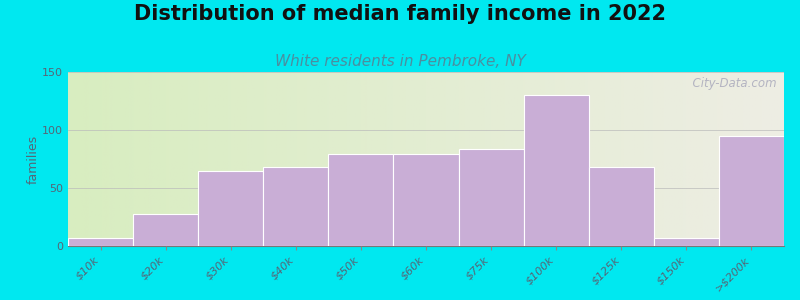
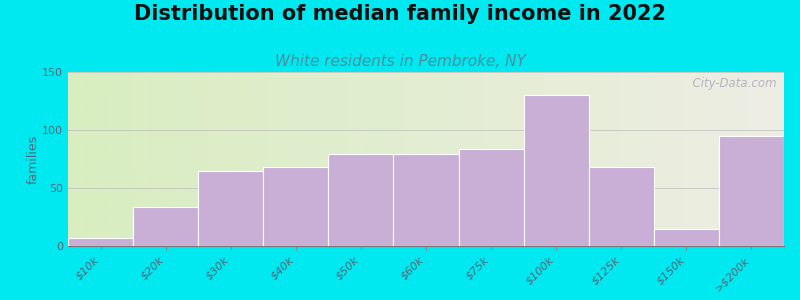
$20k: 28 -> 34
$150k: 7 -> 15
